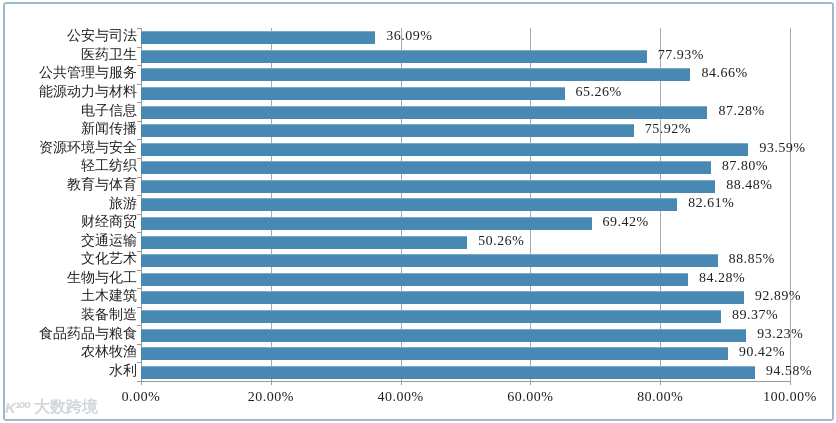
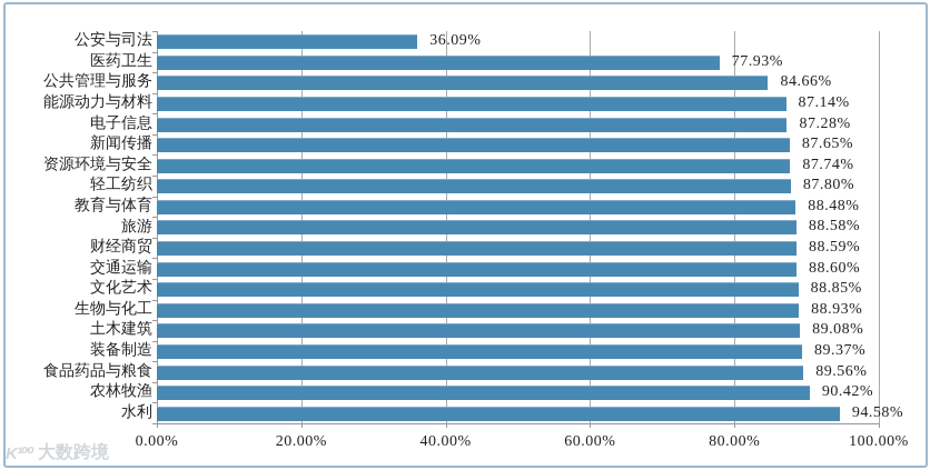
能源动力与材料: 65.26% -> 87.14%
新闻传播: 75.92% -> 87.65%
资源环境与安全: 93.59% -> 87.74%
旅游: 82.61% -> 88.58%
财经商贸: 69.42% -> 88.59%
交通运输: 50.26% -> 88.60%
生物与化工: 84.28% -> 88.93%
土木建筑: 92.89% -> 89.08%
食品药品与粮食: 93.23% -> 89.56%
